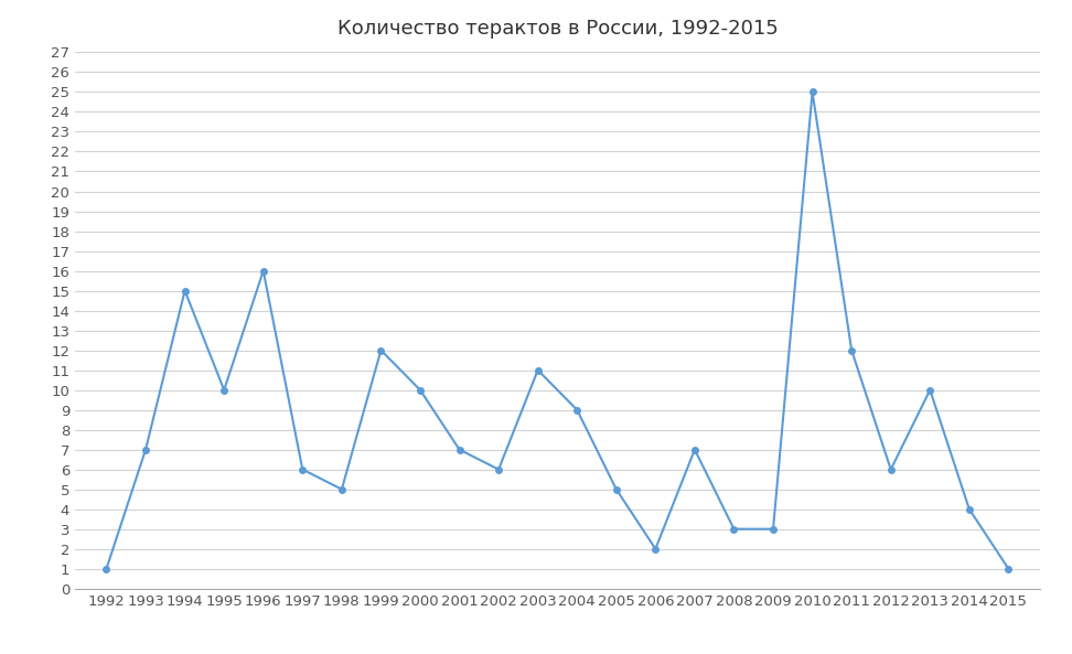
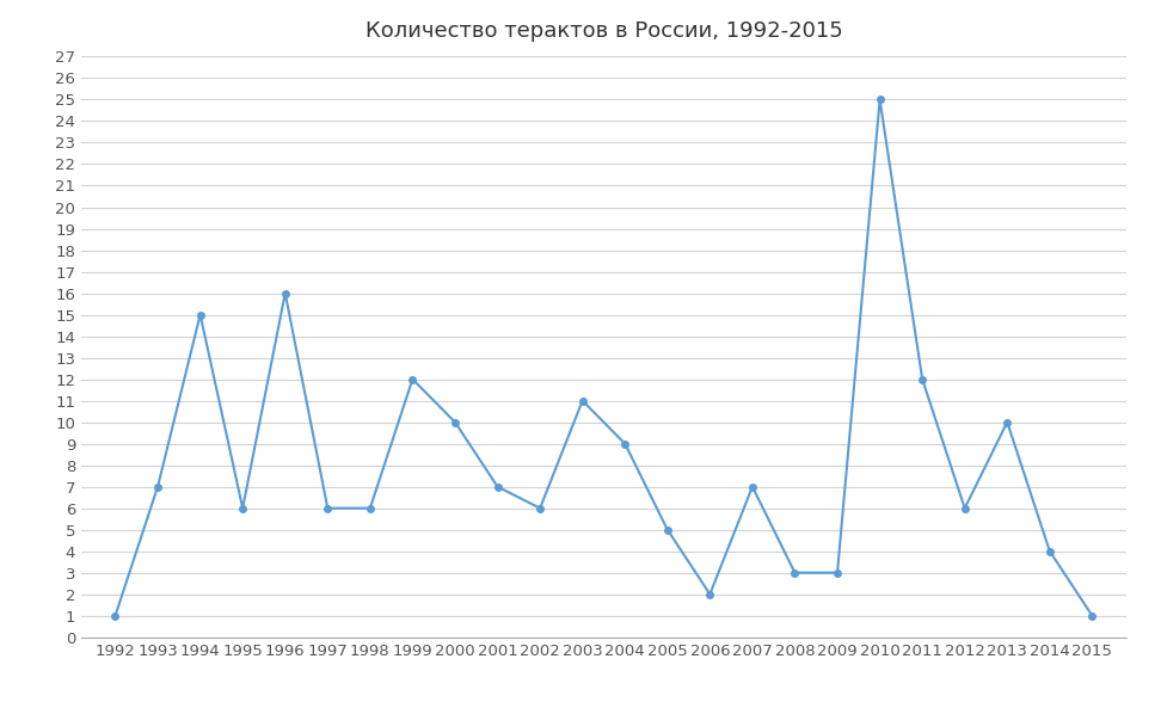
1995: 10 -> 6
1998: 5 -> 6
